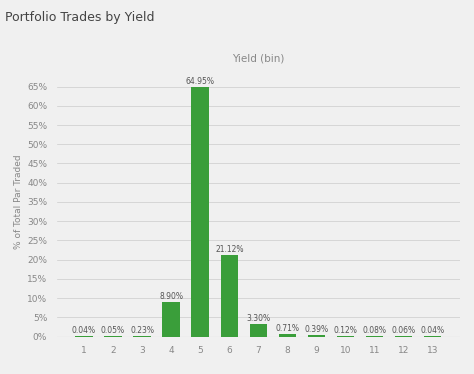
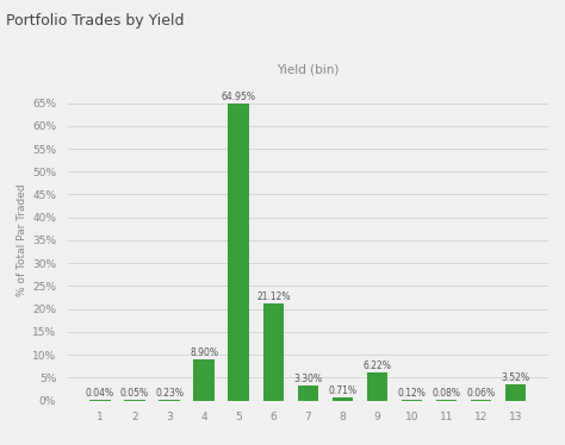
9: 0.39% -> 6.22%
13: 0.04% -> 3.52%
